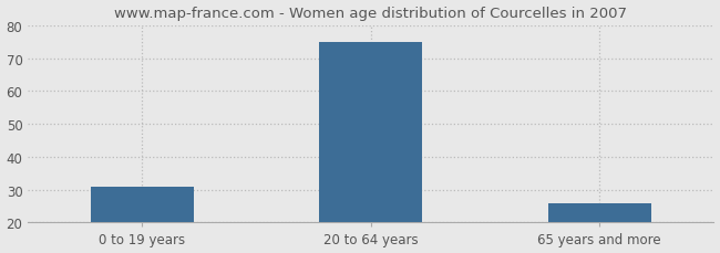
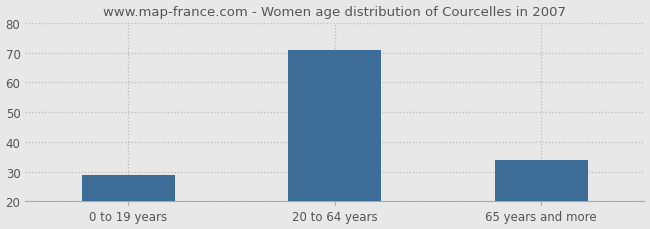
0 to 19 years: 31 -> 29
20 to 64 years: 75 -> 71
65 years and more: 26 -> 34
